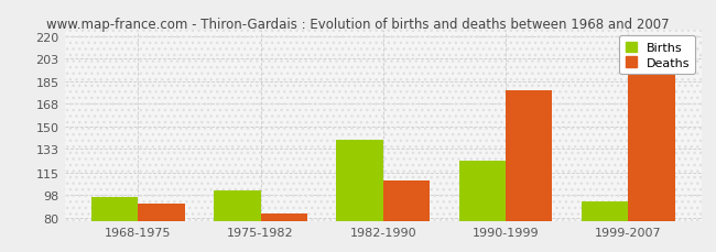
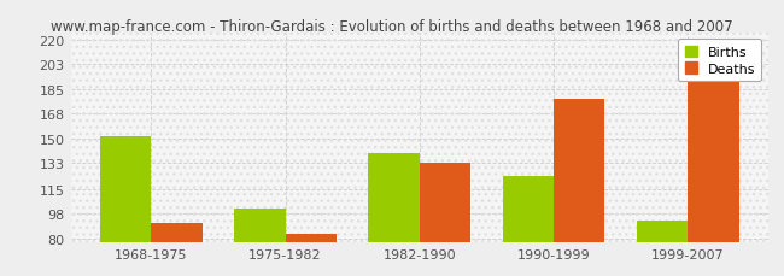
Births/1968-1975: 96 -> 152
Deaths/1982-1990: 109 -> 133
